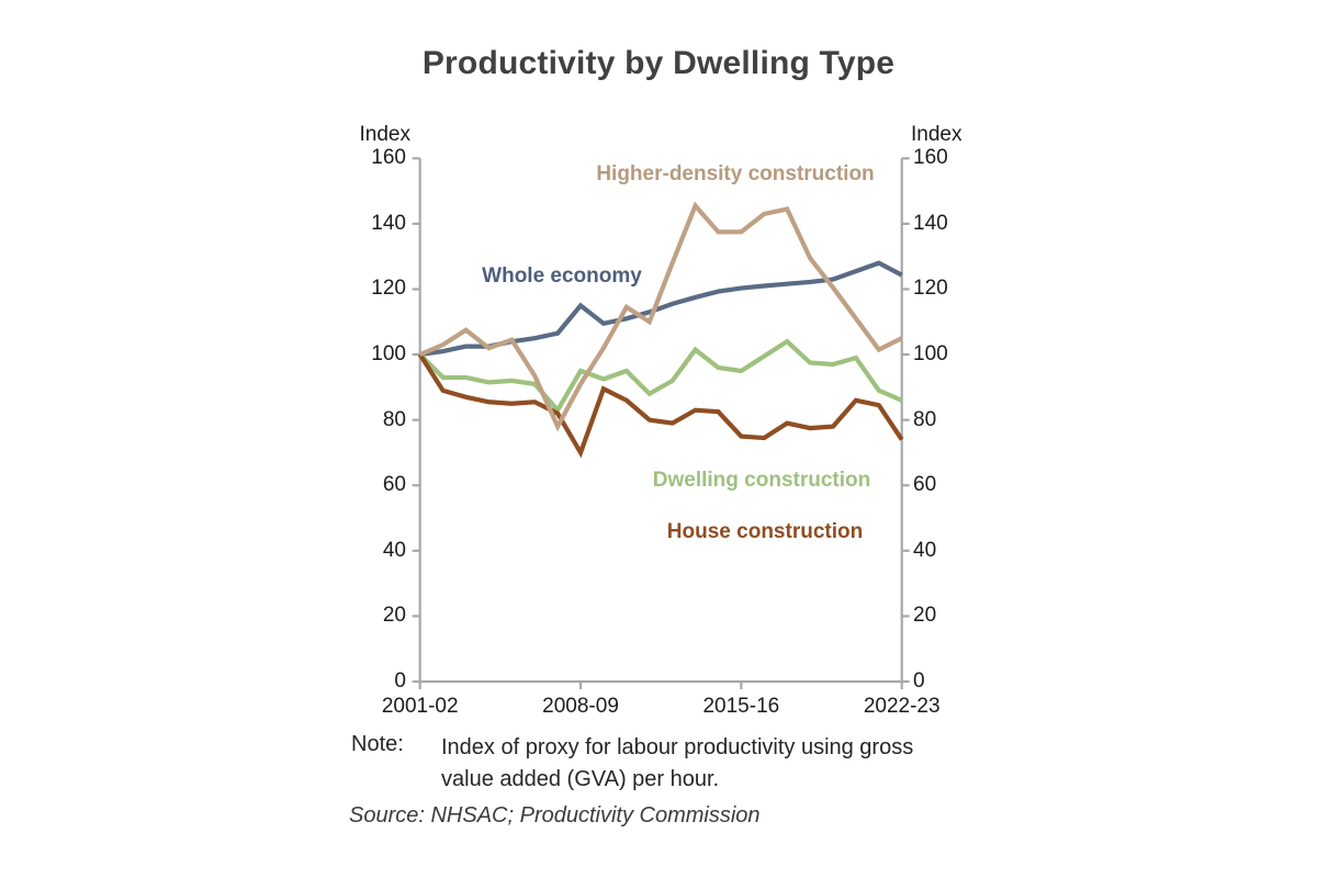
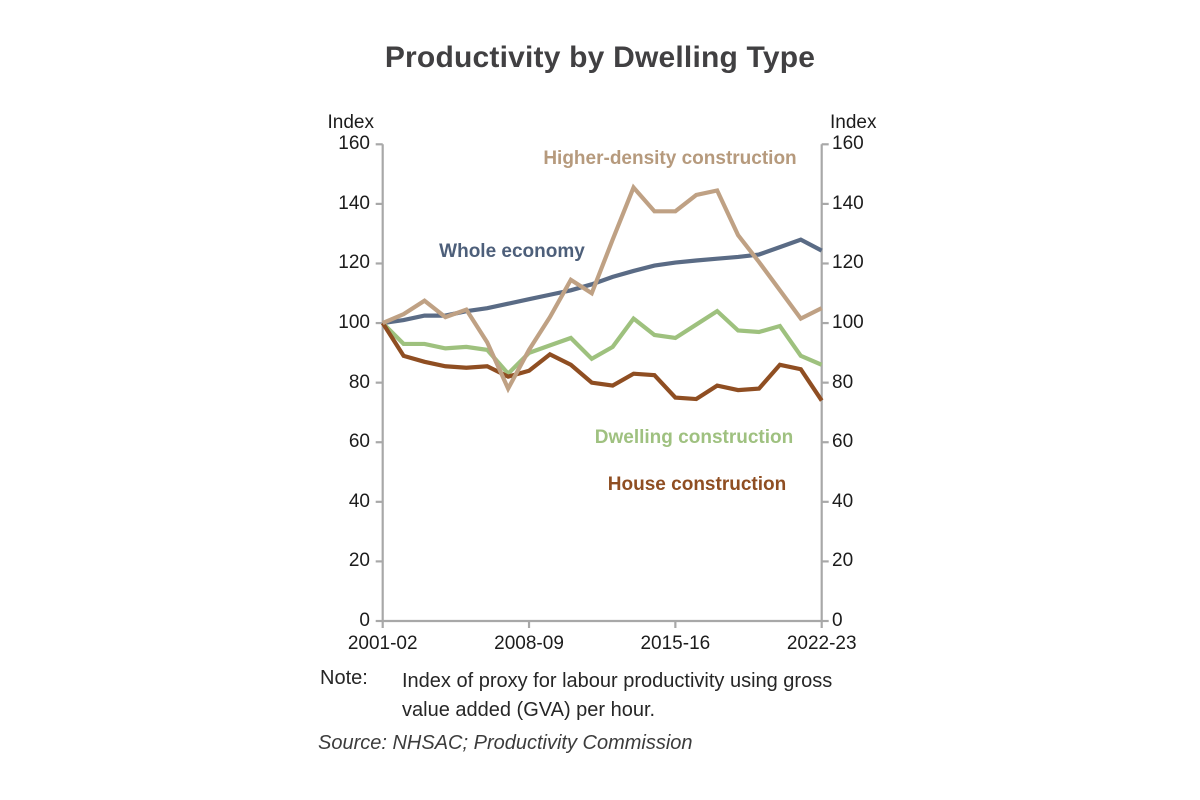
Whole economy/2008-09: 115 -> 108
Dwelling construction/2008-09: 95 -> 90
House construction/2008-09: 70 -> 84
